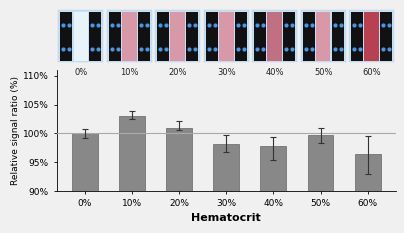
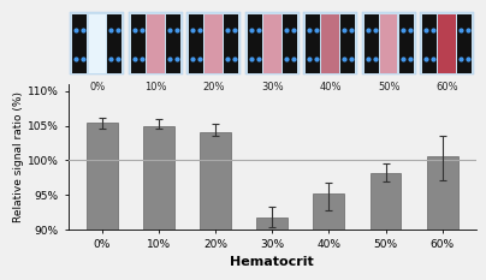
0%: 100.0% -> 105.4%
10%: 103.0% -> 105.0%
20%: 101.0% -> 104.0%
30%: 98.2% -> 91.8%
40%: 97.8% -> 95.2%
50%: 99.7% -> 98.2%
60%: 96.5% -> 100.6%
